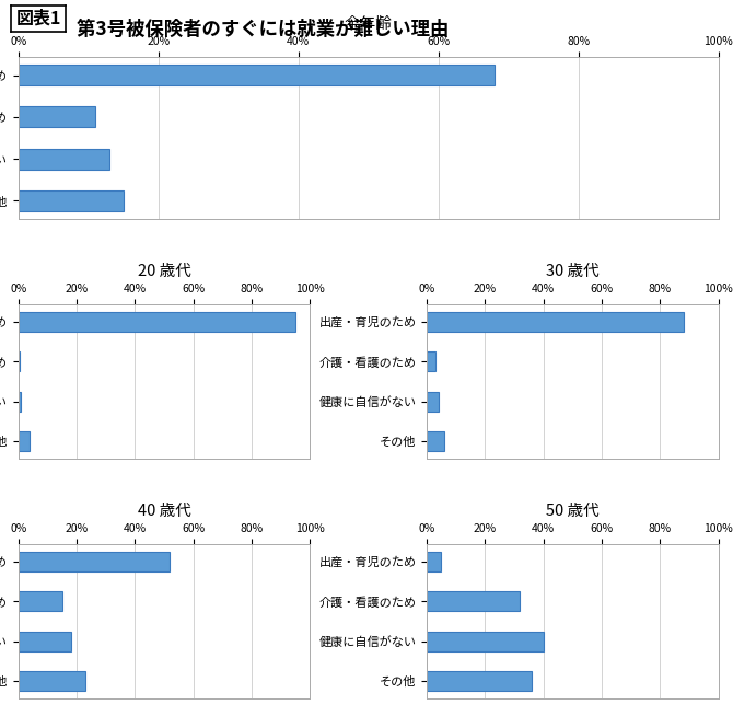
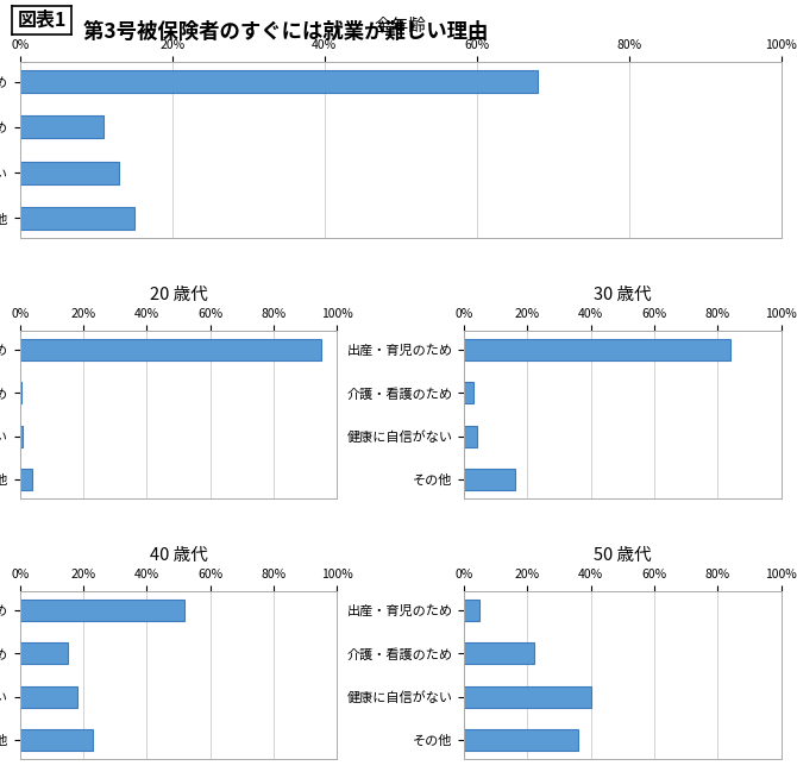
30 歳代/出産・育児のため: 88% -> 84%
30 歳代/その他: 6% -> 16%
50 歳代/介護・看護のため: 32% -> 22%
